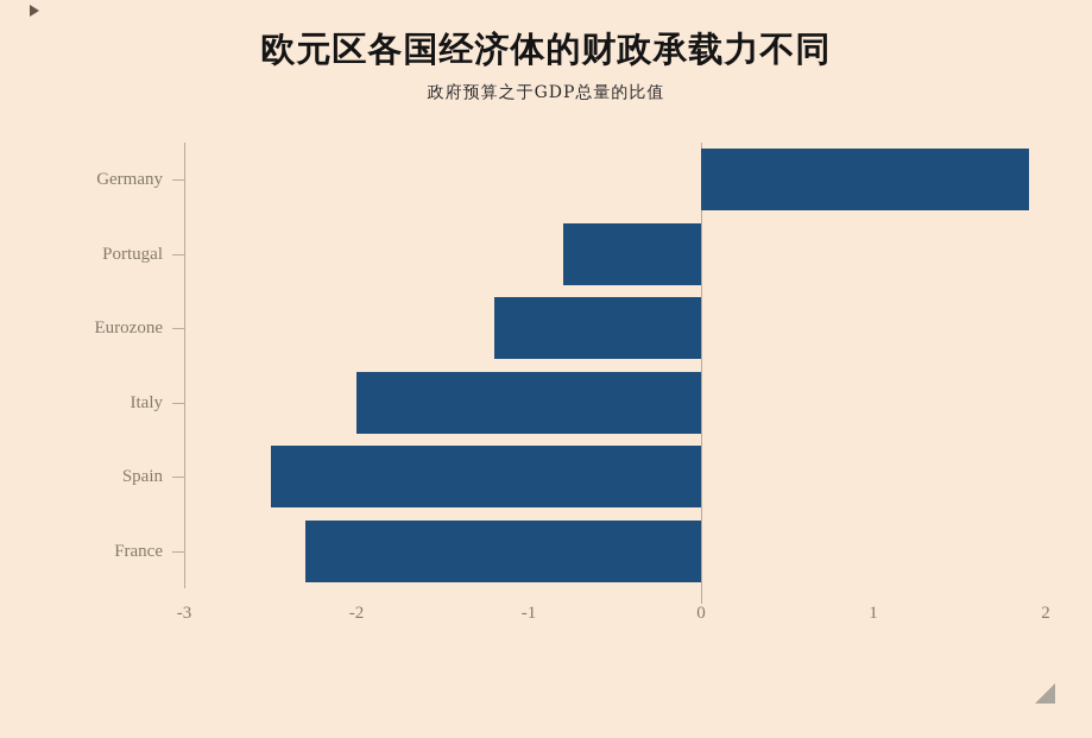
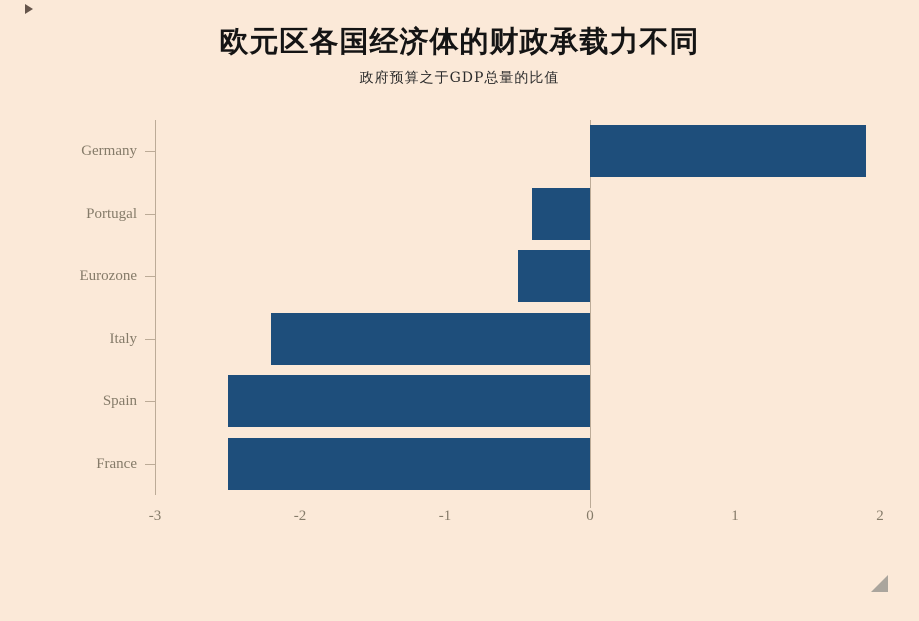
Portugal: -0.8 -> -0.4
Eurozone: -1.2 -> -0.5
Italy: -2.0 -> -2.2
France: -2.3 -> -2.5
